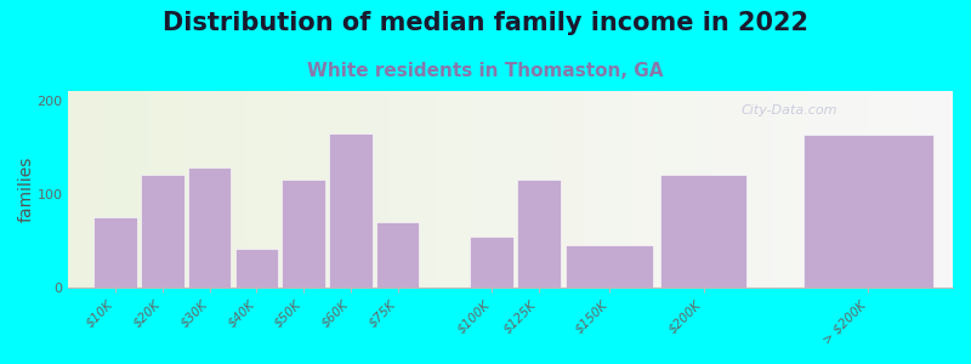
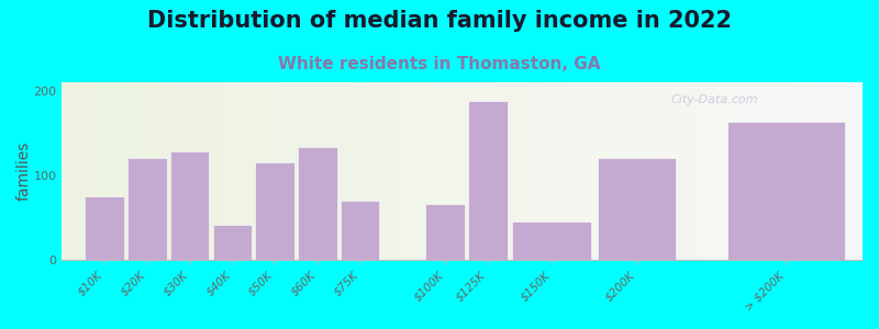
$60K: 165 -> 134
$100K: 55 -> 66
$125K: 115 -> 188
